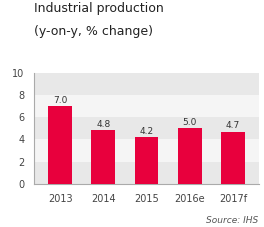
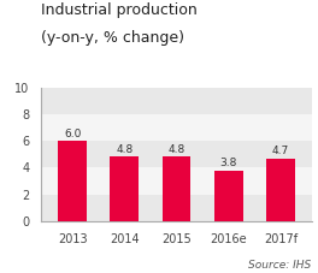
2013: 7.0 -> 6.0
2015: 4.2 -> 4.8
2016e: 5.0 -> 3.8
